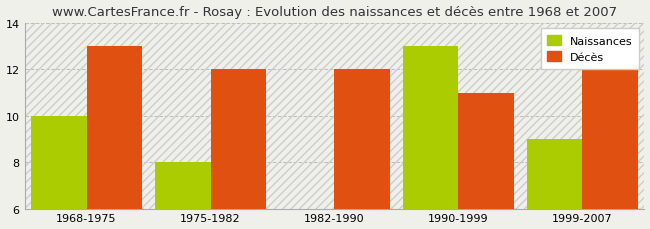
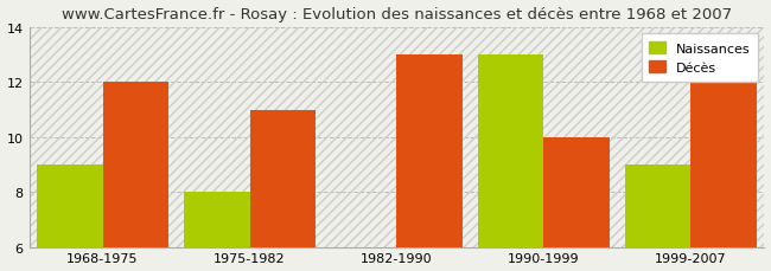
Naissances/1968-1975: 10 -> 9
Décès/1968-1975: 13 -> 12
Décès/1975-1982: 12 -> 11
Décès/1982-1990: 12 -> 13
Décès/1990-1999: 11 -> 10
